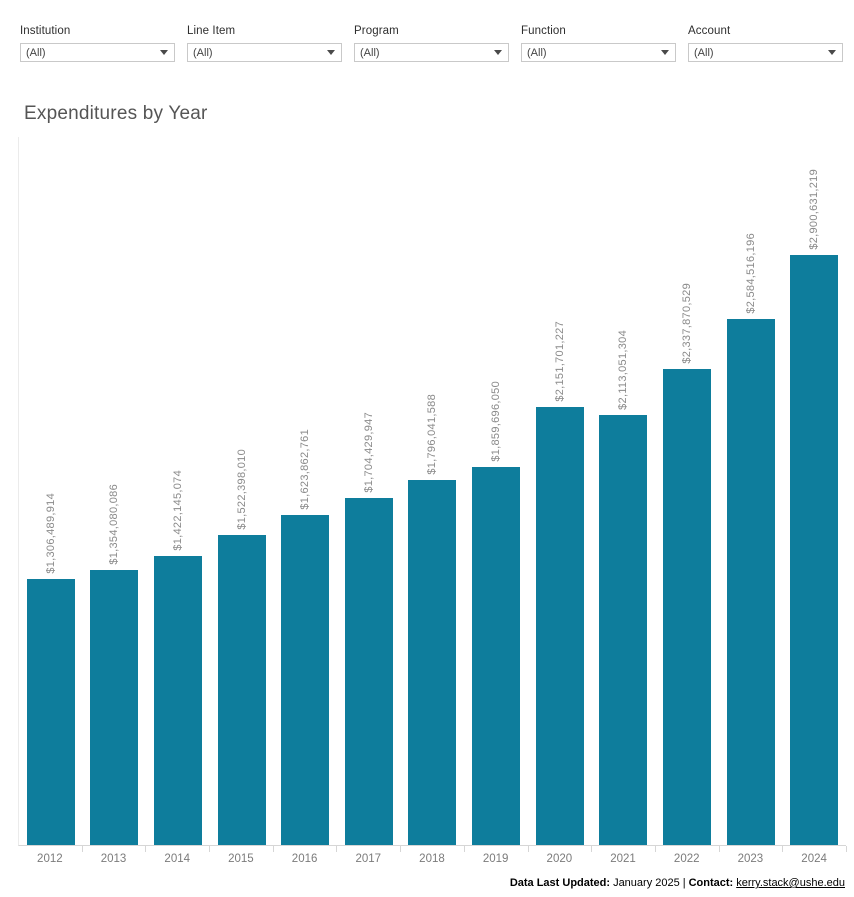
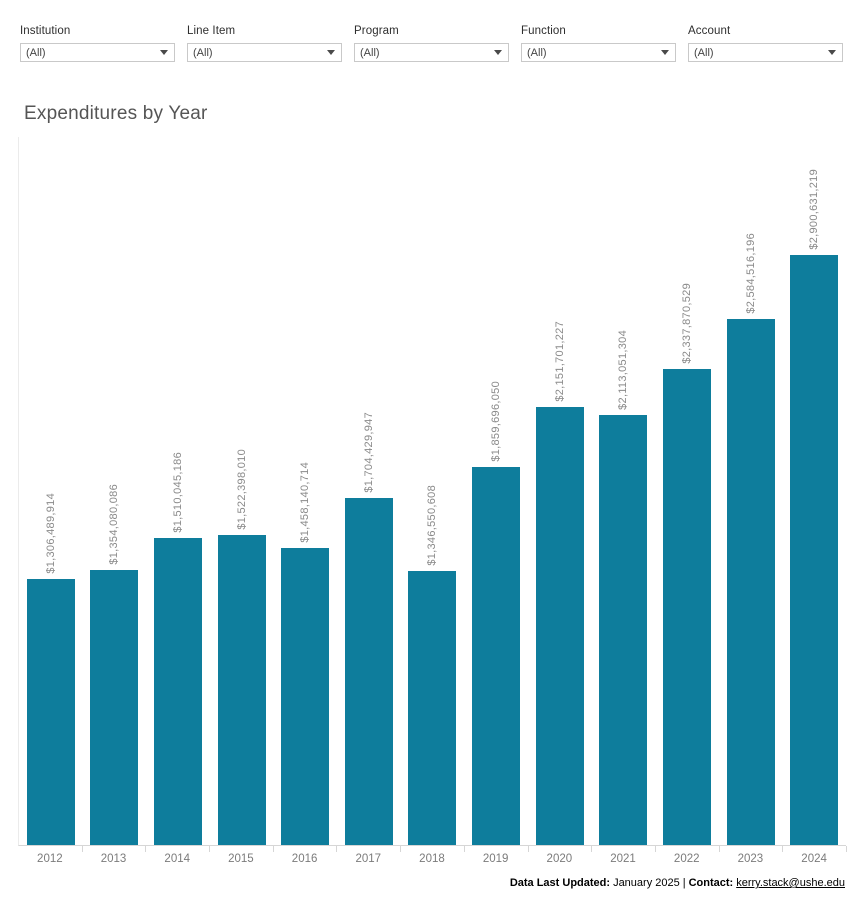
2014: $1,422,145,074 -> $1,510,045,186
2016: $1,623,862,761 -> $1,458,140,714
2018: $1,796,041,588 -> $1,346,550,608
